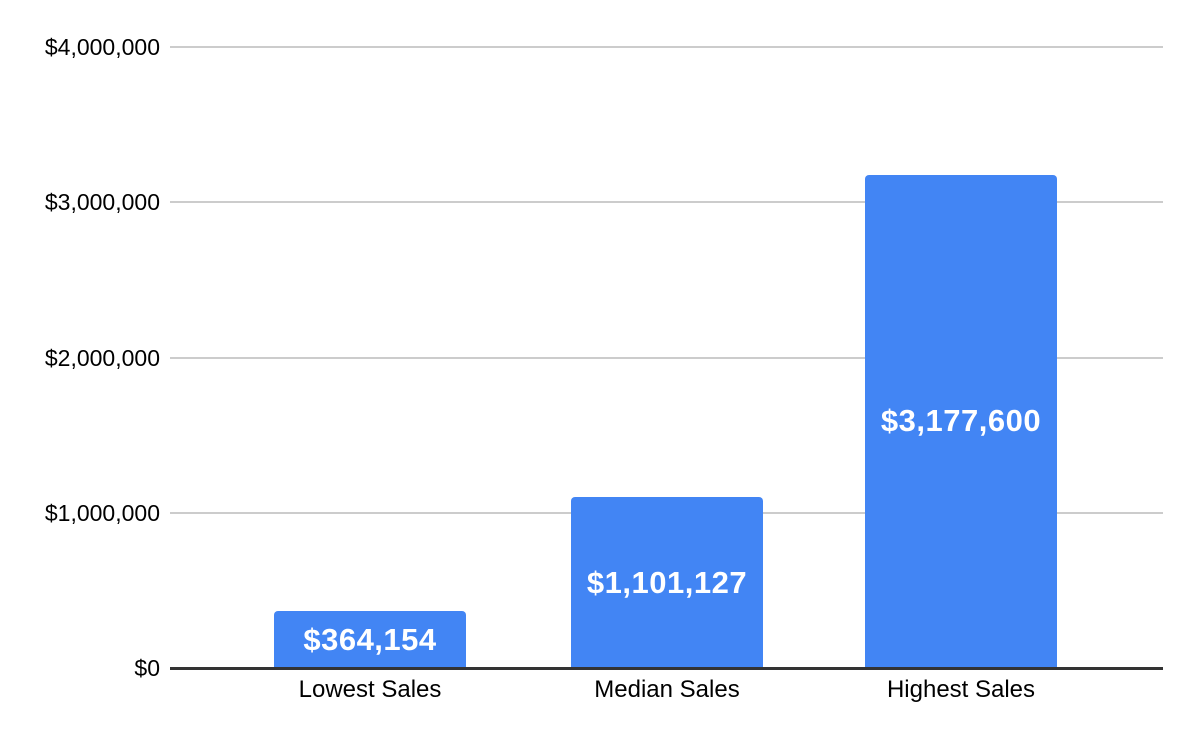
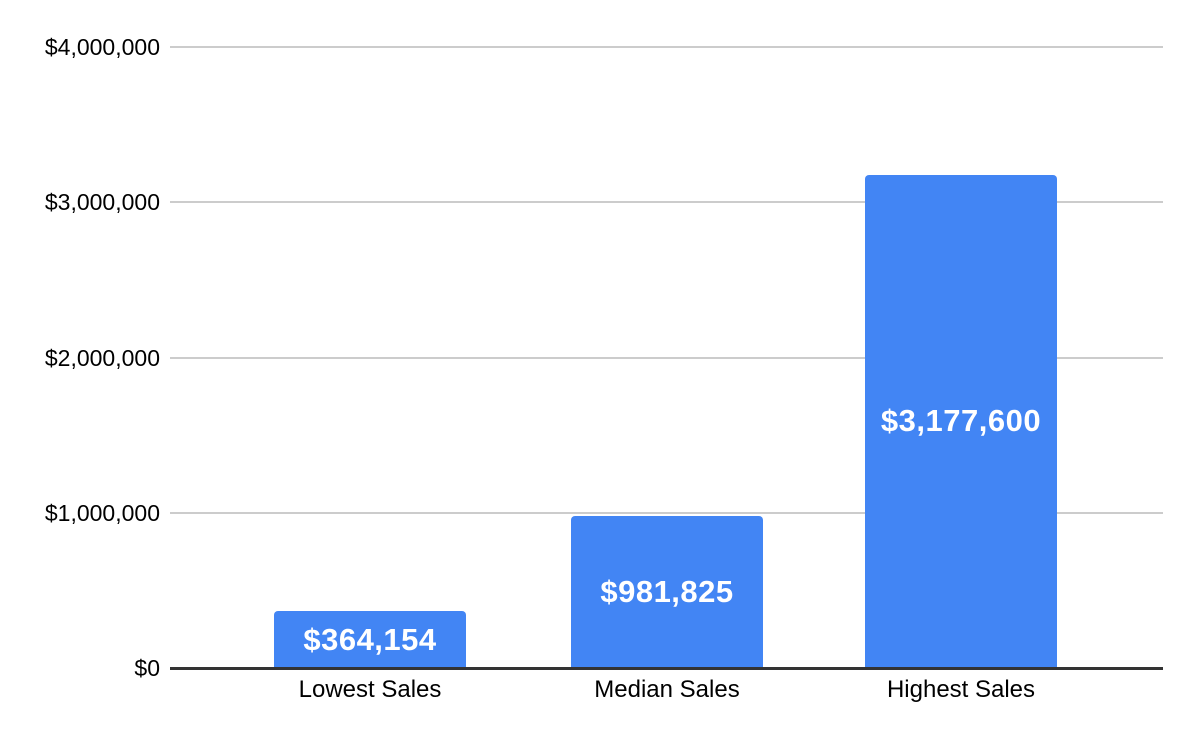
Median Sales: $1,101,127 -> $981,825
